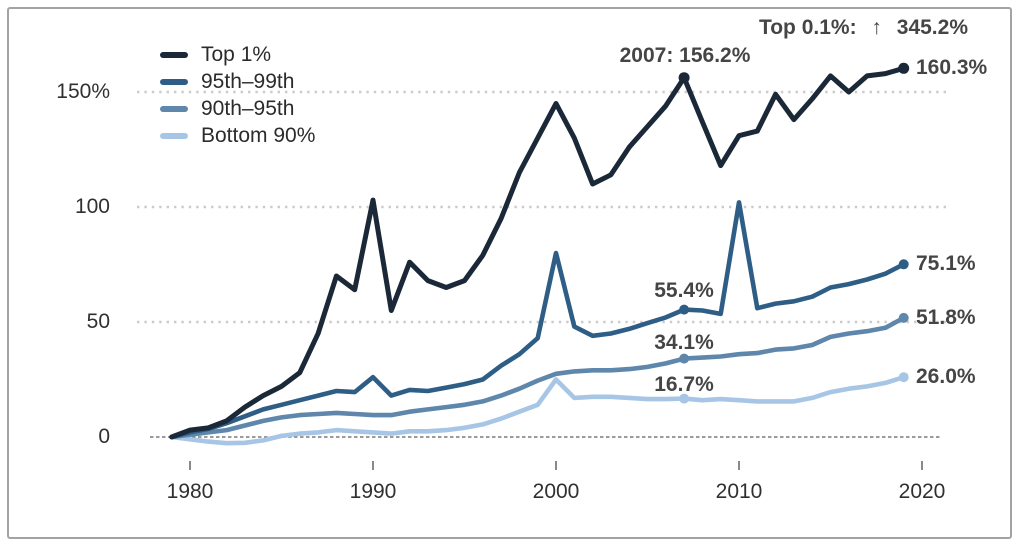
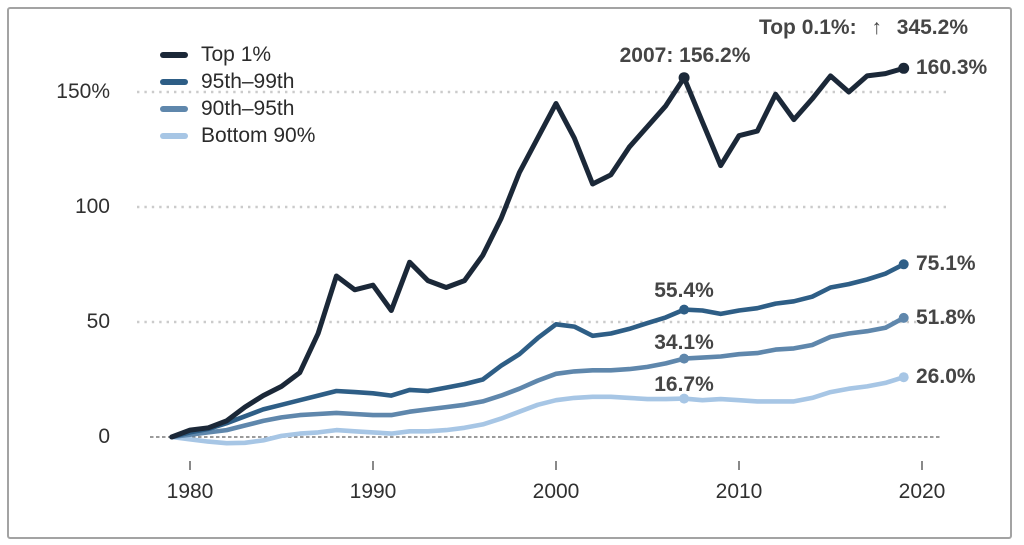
Top 1%/1990: 103% -> 66%
95th–99th/1990: 26% -> 19%
95th–99th/2000: 80% -> 49%
Bottom 90%/2000: 25% -> 16%
95th–99th/2010: 102% -> 55%
